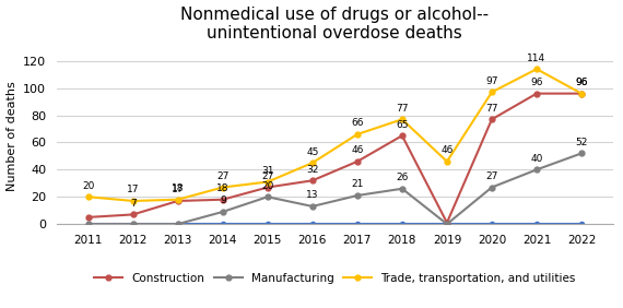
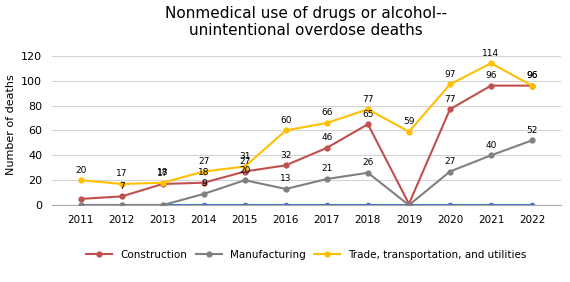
Trade, transportation, and utilities/2016: 45 -> 60
Trade, transportation, and utilities/2019: 46 -> 59
